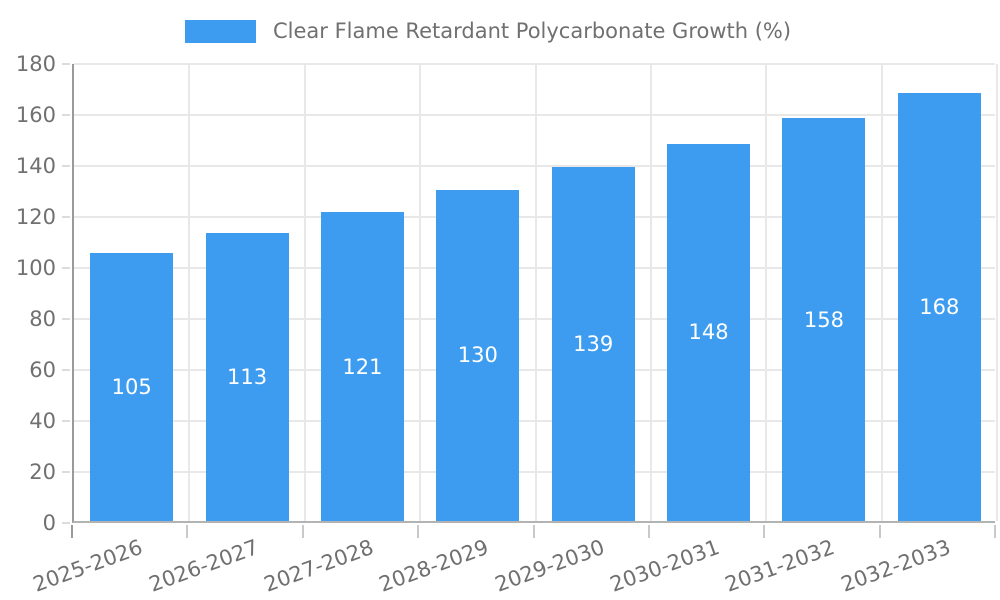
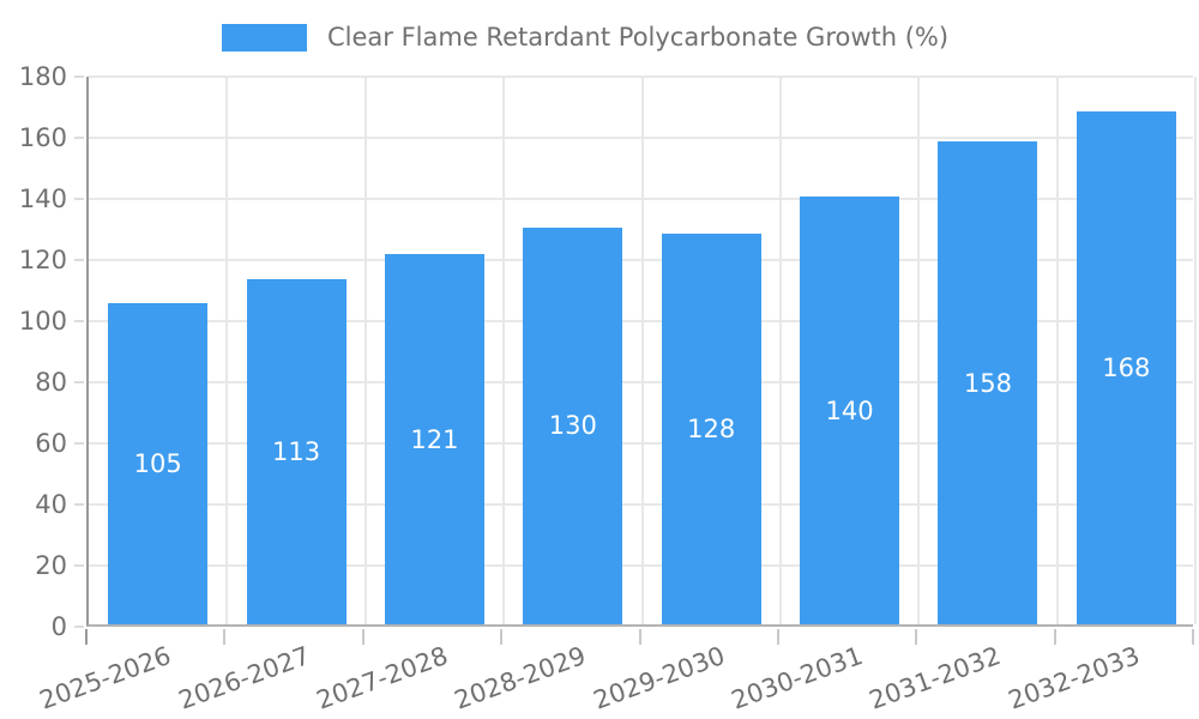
2029-2030: 139 -> 128
2030-2031: 148 -> 140
